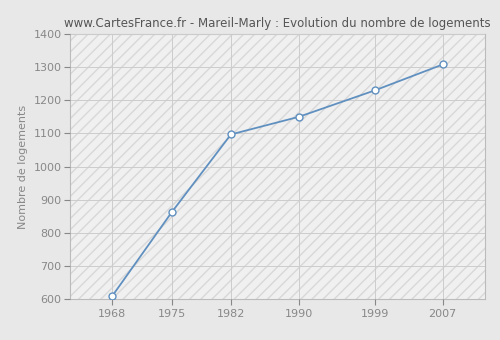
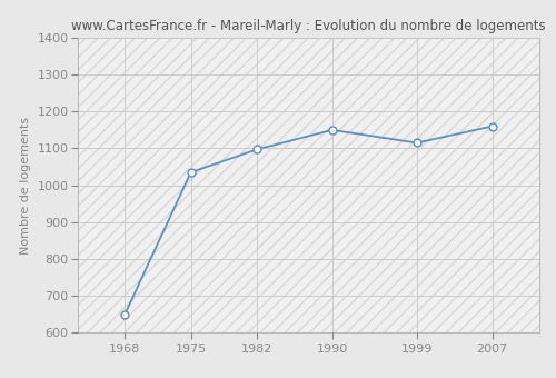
1968: 610 -> 650
1975: 862 -> 1035
1999: 1230 -> 1115
2007: 1308 -> 1160
